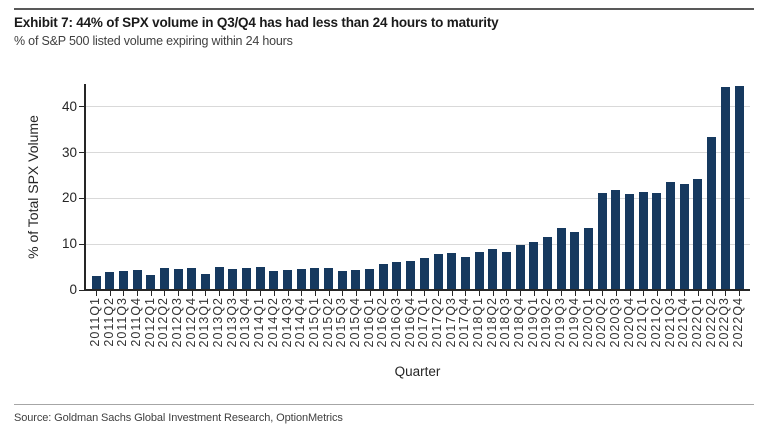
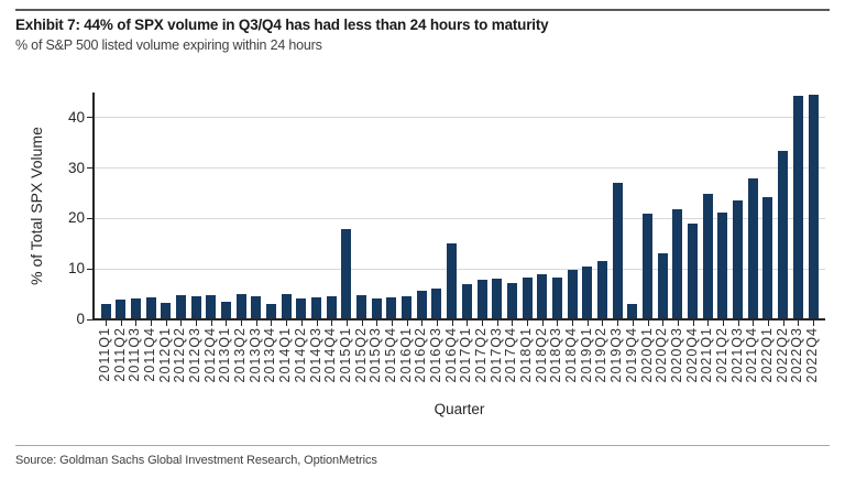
2013Q4: 5 -> 3
2015Q1: 5 -> 18
2016Q4: 6 -> 15
2019Q3: 14 -> 27
2019Q4: 13 -> 3
2020Q1: 14 -> 21
2020Q2: 21 -> 13
2020Q4: 21 -> 19
2021Q1: 22 -> 25
2021Q4: 23 -> 28
